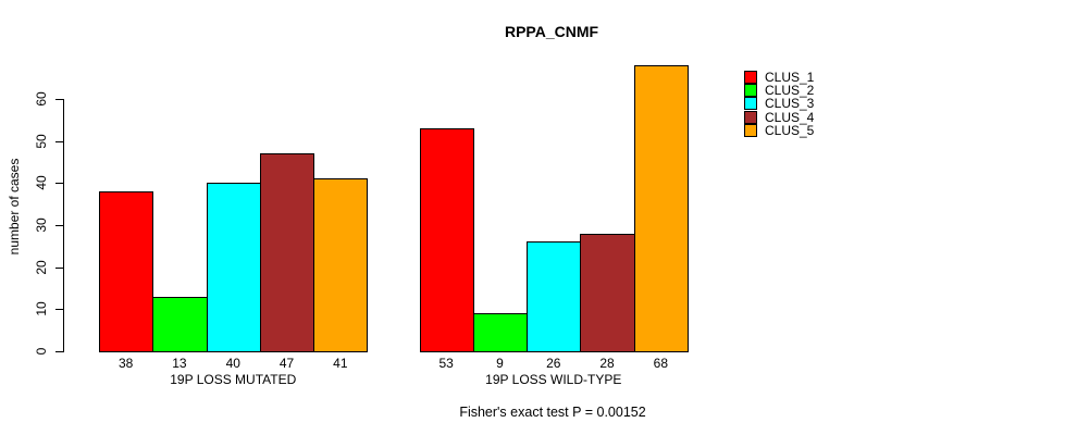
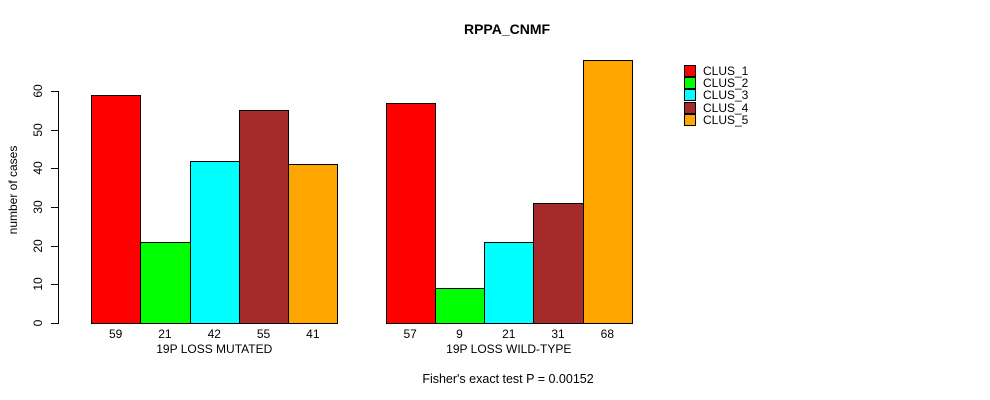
CLUS_1/19P LOSS MUTATED: 38 -> 59
CLUS_2/19P LOSS MUTATED: 13 -> 21
CLUS_3/19P LOSS MUTATED: 40 -> 42
CLUS_4/19P LOSS MUTATED: 47 -> 55
CLUS_1/19P LOSS WILD-TYPE: 53 -> 57
CLUS_3/19P LOSS WILD-TYPE: 26 -> 21
CLUS_4/19P LOSS WILD-TYPE: 28 -> 31
